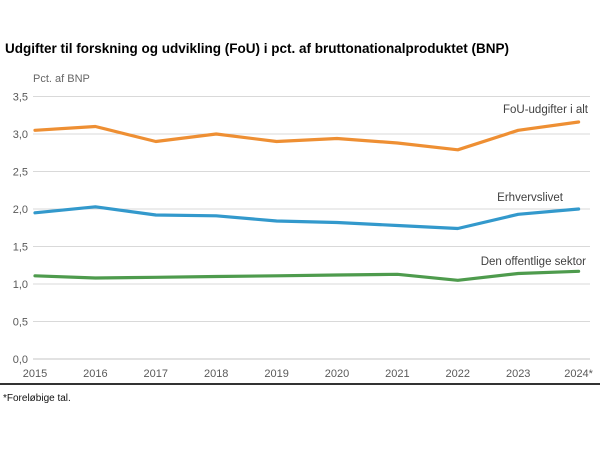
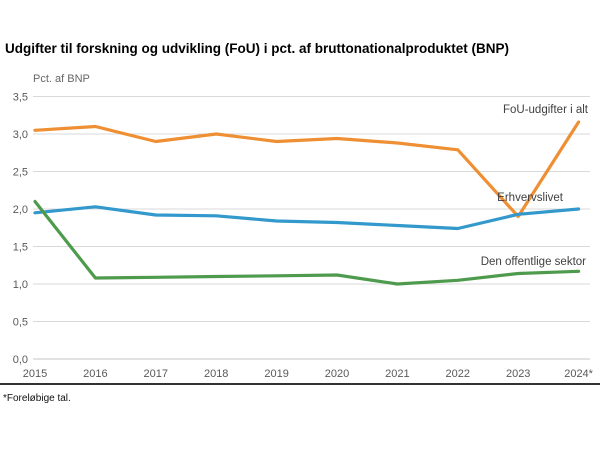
Den offentlige sektor/2015: 1,1 -> 2,1
Den offentlige sektor/2021: 1,1 -> 1,0
FoU-udgifter i alt/2023: 3,0 -> 1,9
